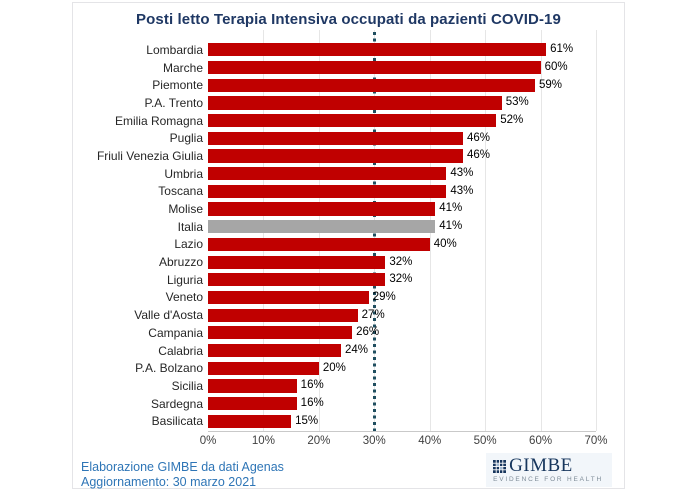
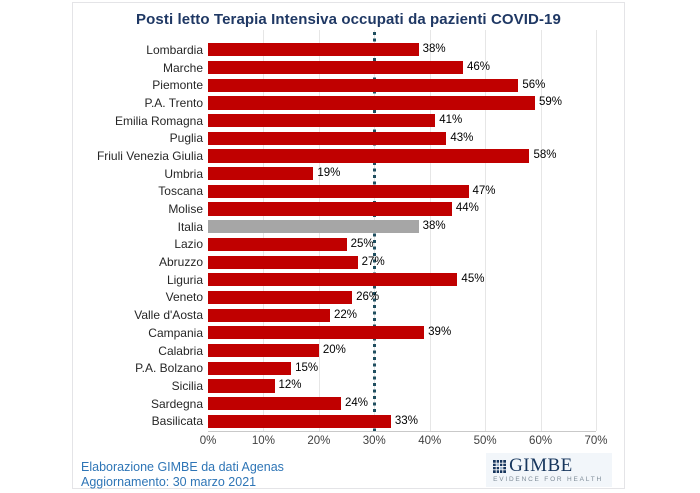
Lombardia: 61% -> 38%
Marche: 60% -> 46%
Piemonte: 59% -> 56%
P.A. Trento: 53% -> 59%
Emilia Romagna: 52% -> 41%
Puglia: 46% -> 43%
Friuli Venezia Giulia: 46% -> 58%
Umbria: 43% -> 19%
Toscana: 43% -> 47%
Molise: 41% -> 44%
Italia: 41% -> 38%
Lazio: 40% -> 25%
Abruzzo: 32% -> 27%
Liguria: 32% -> 45%
Veneto: 29% -> 26%
Valle d'Aosta: 27% -> 22%
Campania: 26% -> 39%
Calabria: 24% -> 20%
P.A. Bolzano: 20% -> 15%
Sicilia: 16% -> 12%
Sardegna: 16% -> 24%
Basilicata: 15% -> 33%
